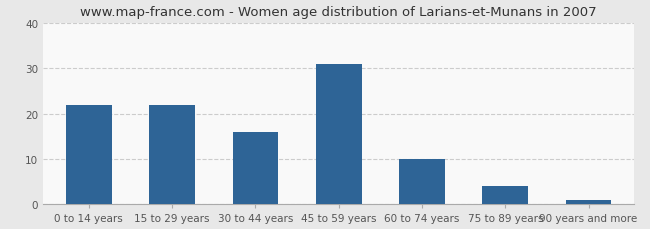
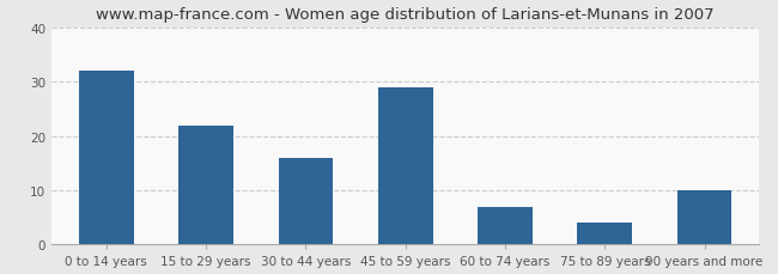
0 to 14 years: 22 -> 32
45 to 59 years: 31 -> 29
60 to 74 years: 10 -> 7
90 years and more: 1 -> 10
